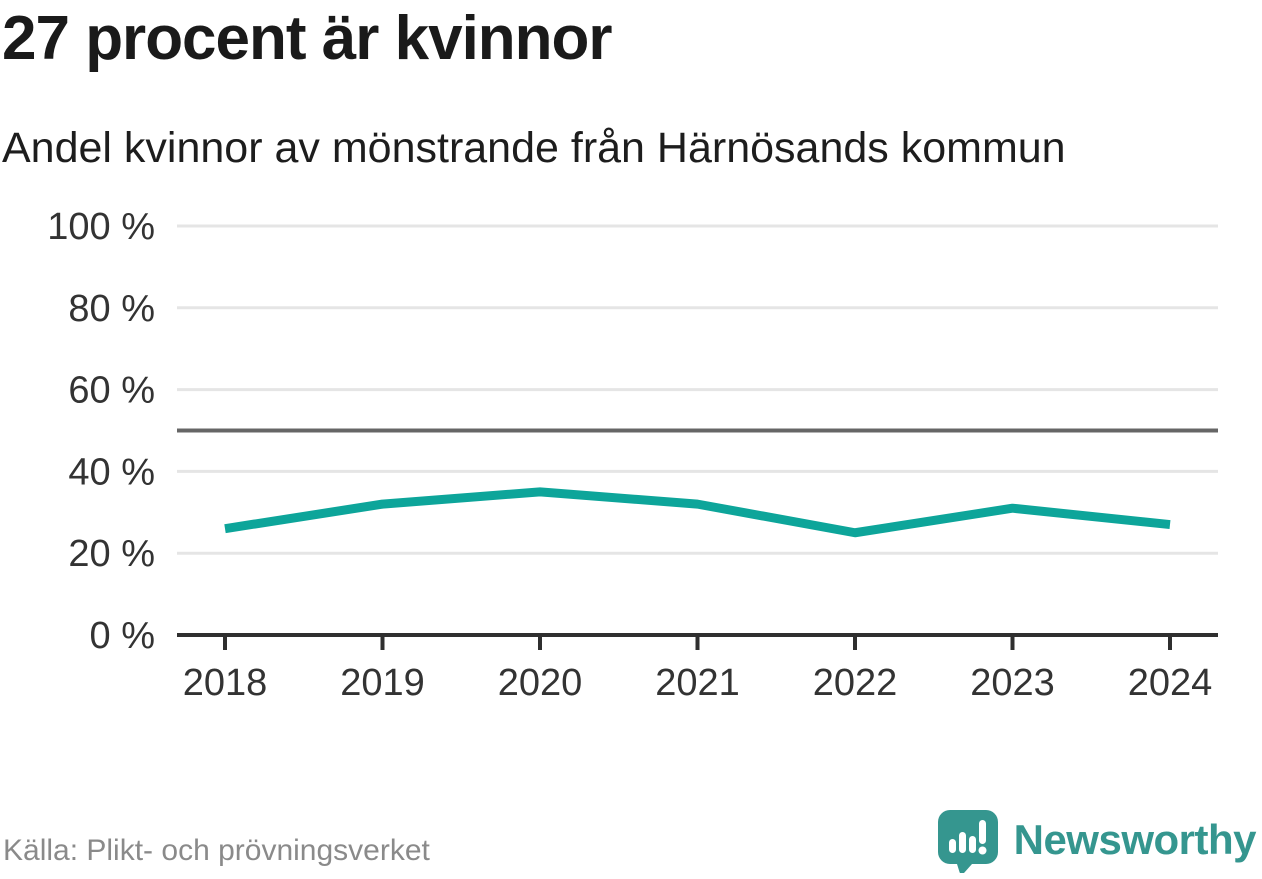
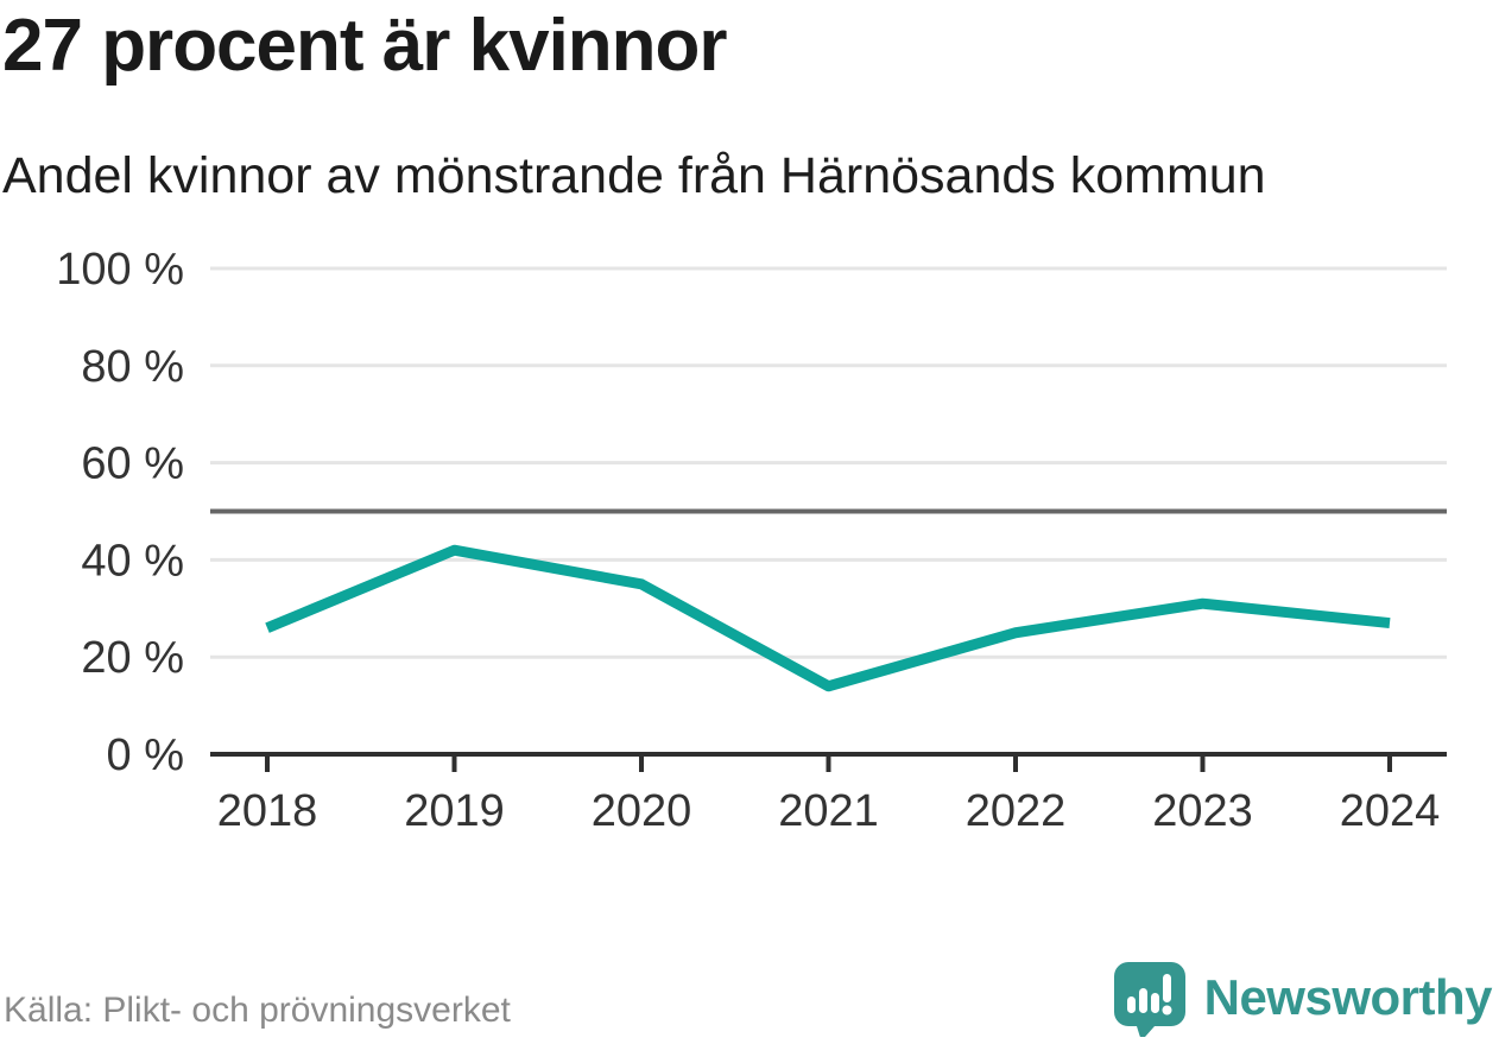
2019: 32% -> 42%
2021: 32% -> 14%
